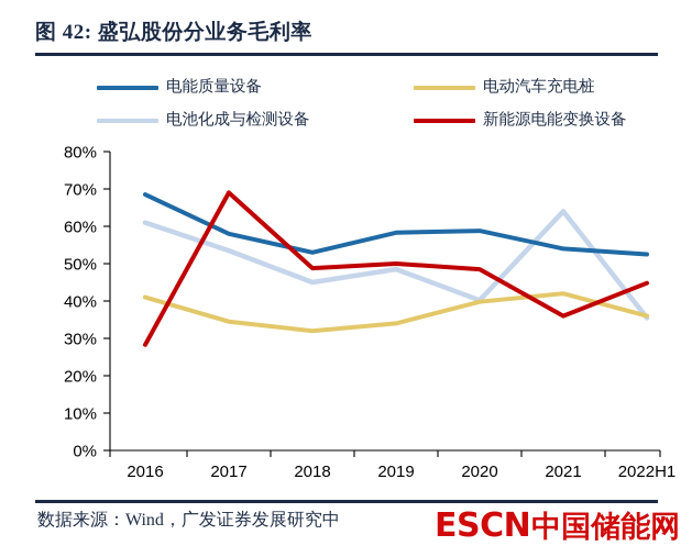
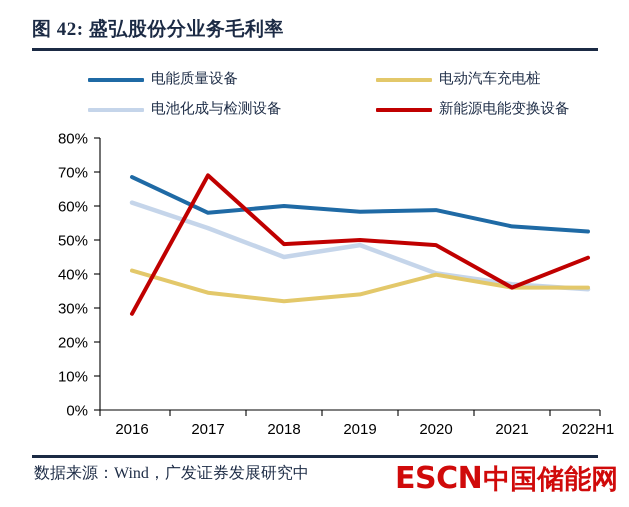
电能质量设备/2018: 53% -> 60%
电动汽车充电桩/2021: 42% -> 36%
电池化成与检测设备/2021: 64% -> 37%
